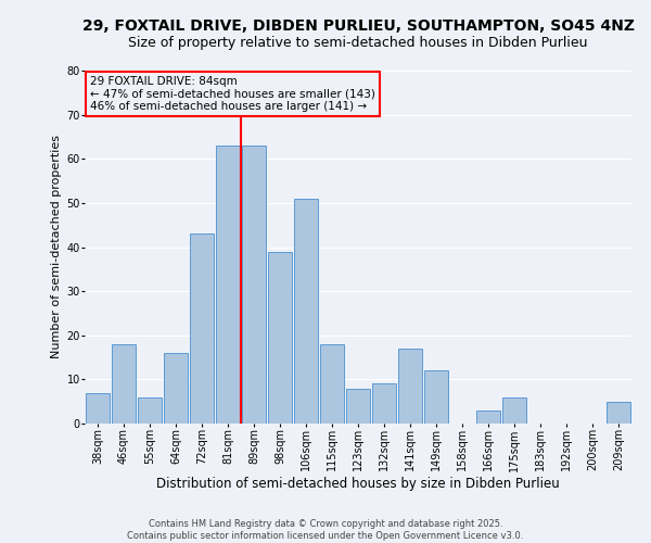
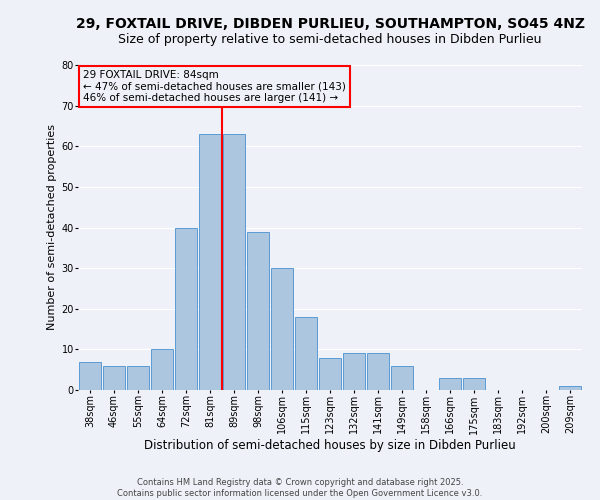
46sqm: 18 -> 6
64sqm: 16 -> 10
72sqm: 43 -> 40
106sqm: 51 -> 30
141sqm: 17 -> 9
149sqm: 12 -> 6
175sqm: 6 -> 3
209sqm: 5 -> 1
